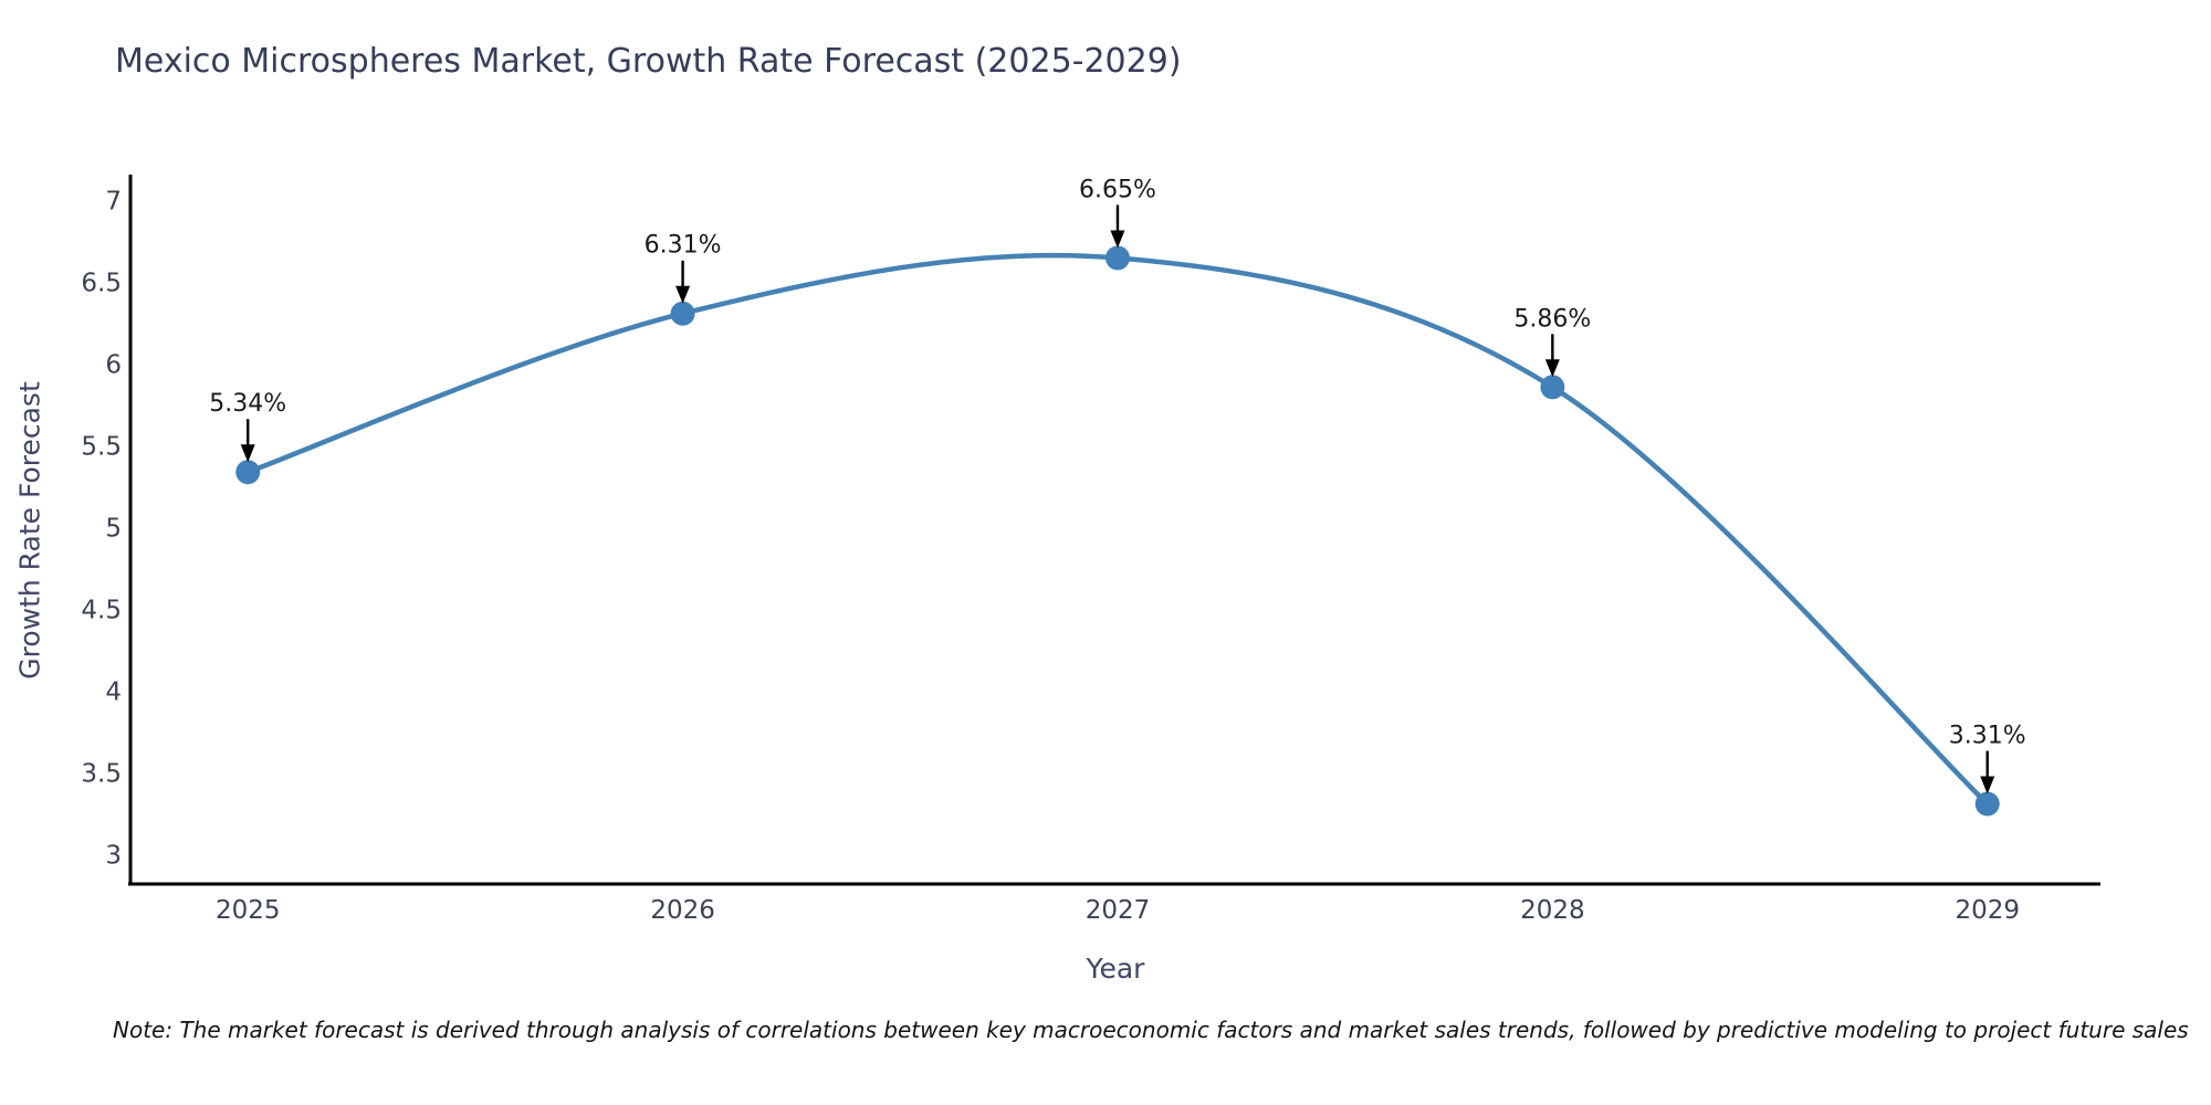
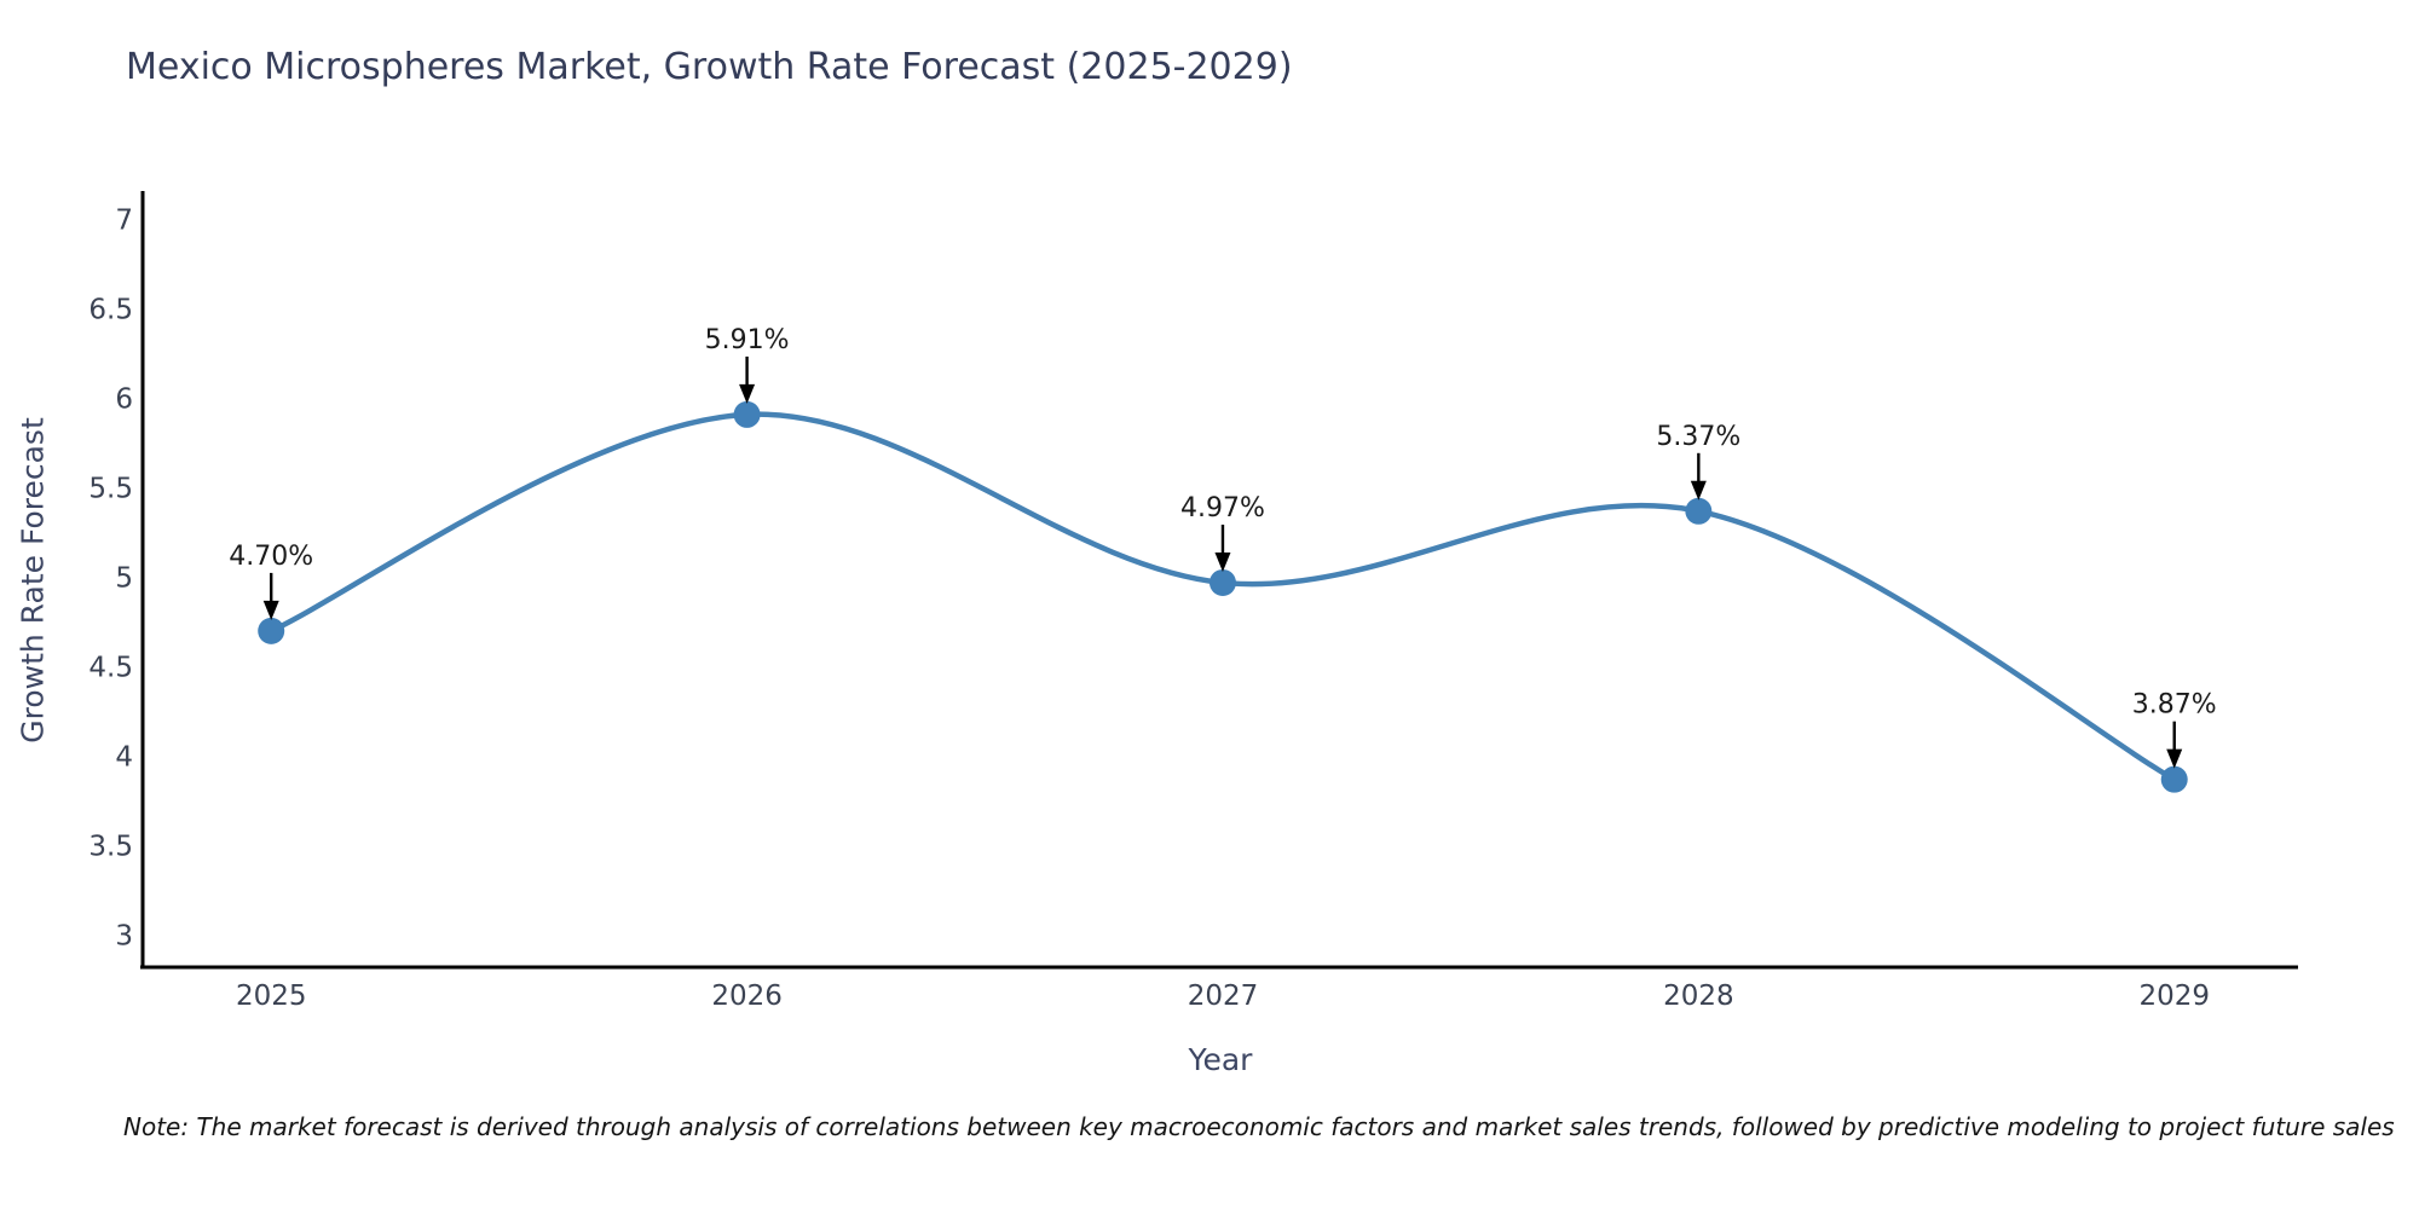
2025: 5.34% -> 4.70%
2026: 6.31% -> 5.91%
2027: 6.65% -> 4.97%
2028: 5.86% -> 5.37%
2029: 3.31% -> 3.87%
